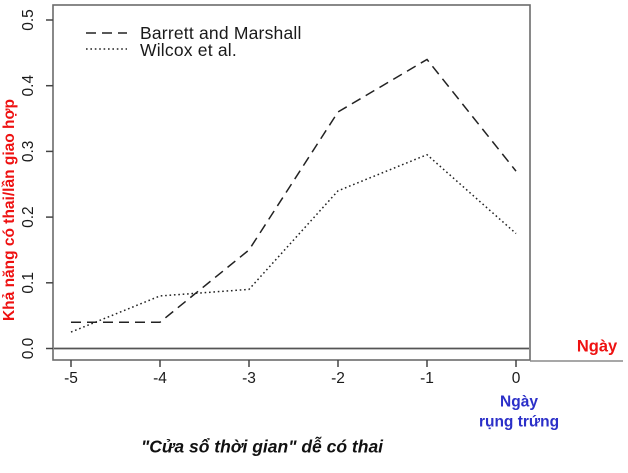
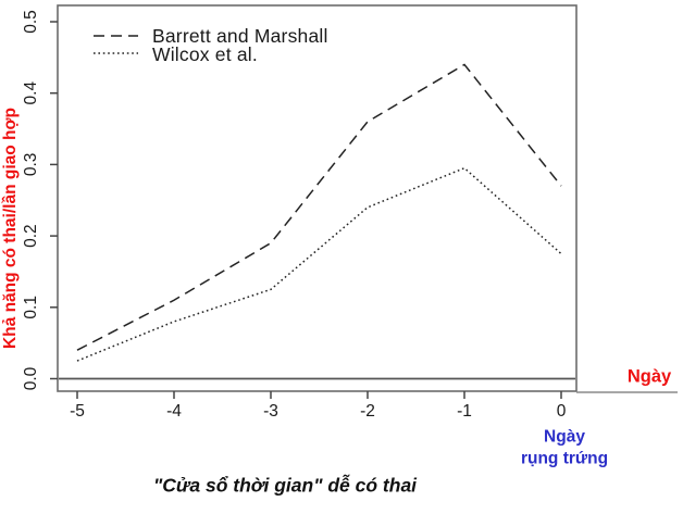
Barrett and Marshall/-4: 0.04 -> 0.11
Barrett and Marshall/-3: 0.15 -> 0.19
Wilcox et al./-3: 0.09 -> 0.12
